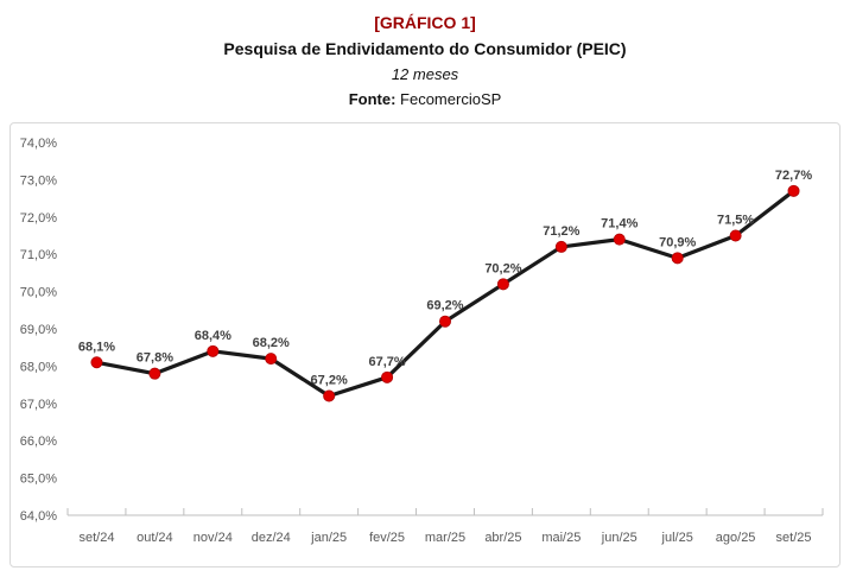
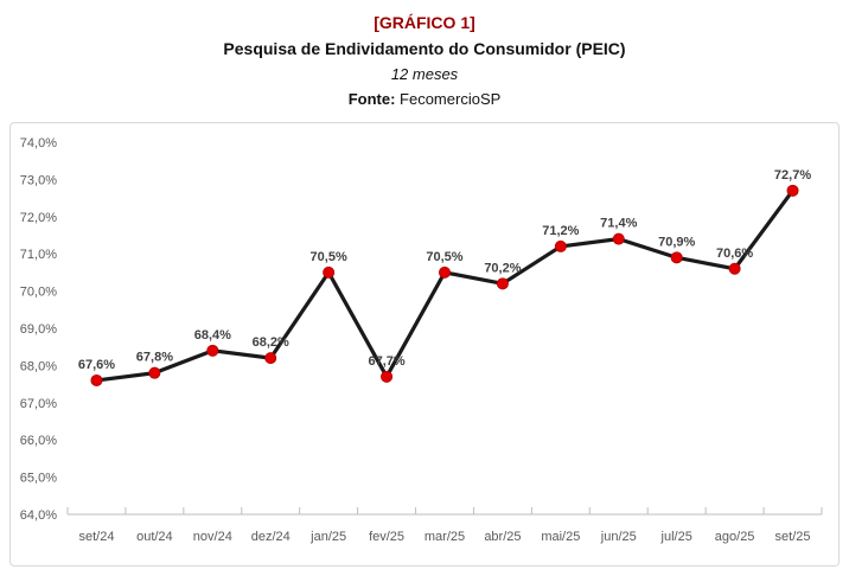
set/24: 68,1% -> 67,6%
jan/25: 67,2% -> 70,5%
mar/25: 69,2% -> 70,5%
ago/25: 71,5% -> 70,6%
